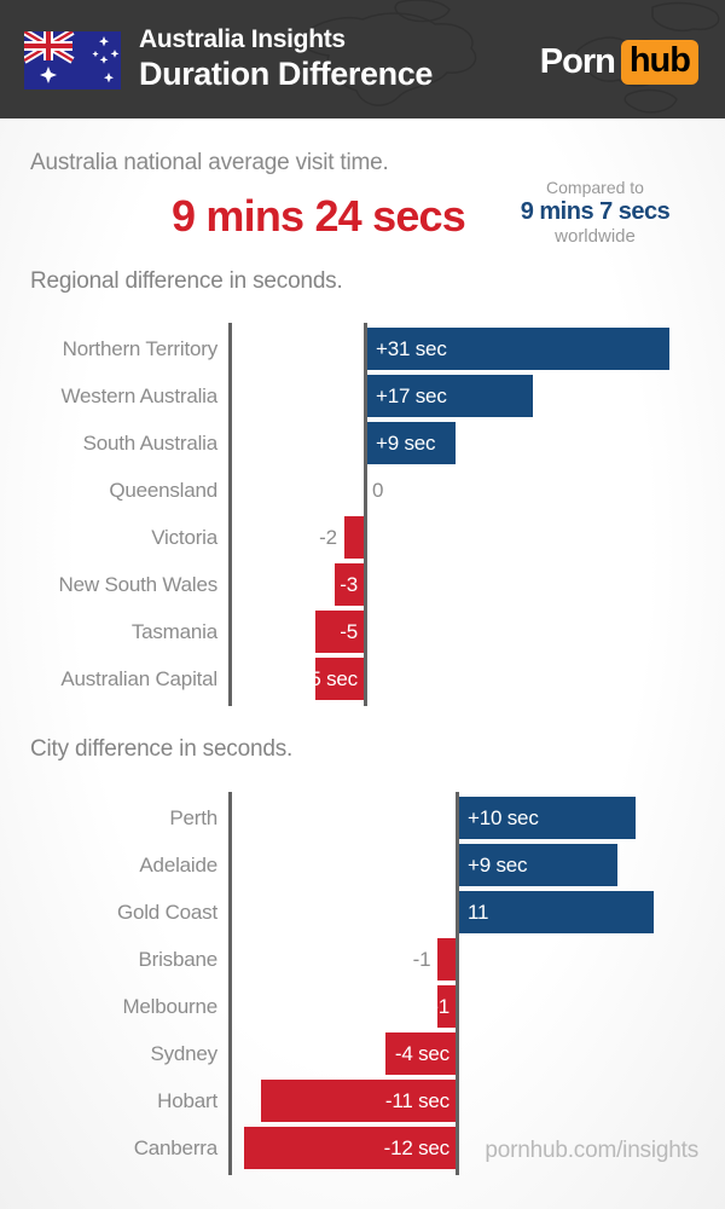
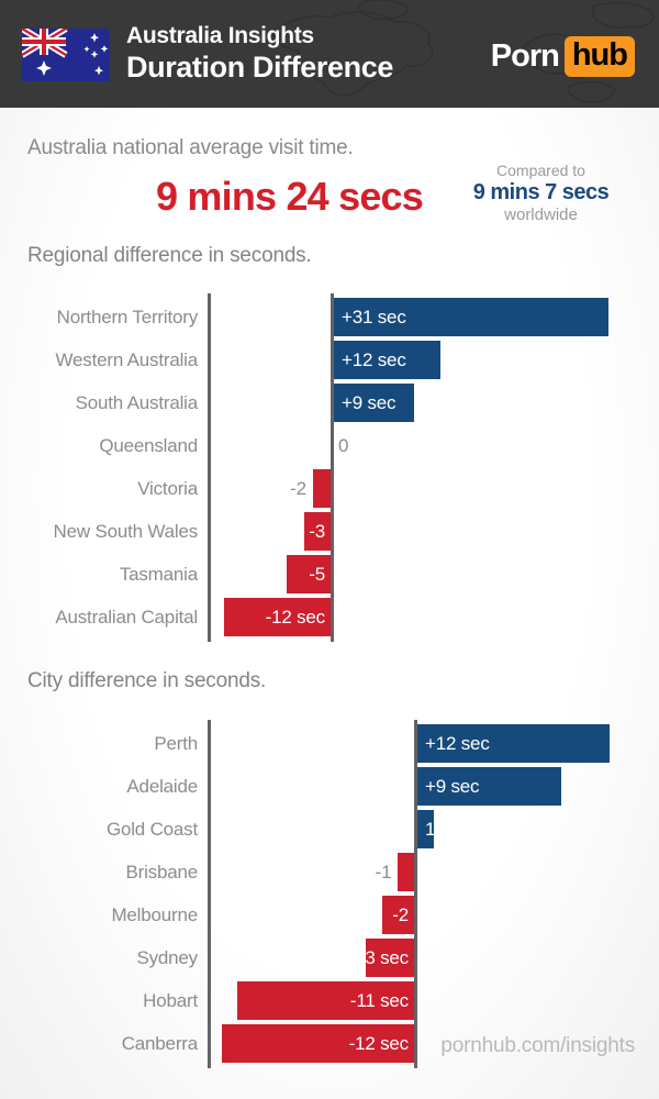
Regional difference in seconds./Western Australia: +17 -> +12
Regional difference in seconds./Australian Capital: -5 -> -12
City difference in seconds./Perth: +10 -> +12
City difference in seconds./Gold Coast: 11 -> 1
City difference in seconds./Melbourne: -1 -> -2
City difference in seconds./Sydney: -4 -> -3
